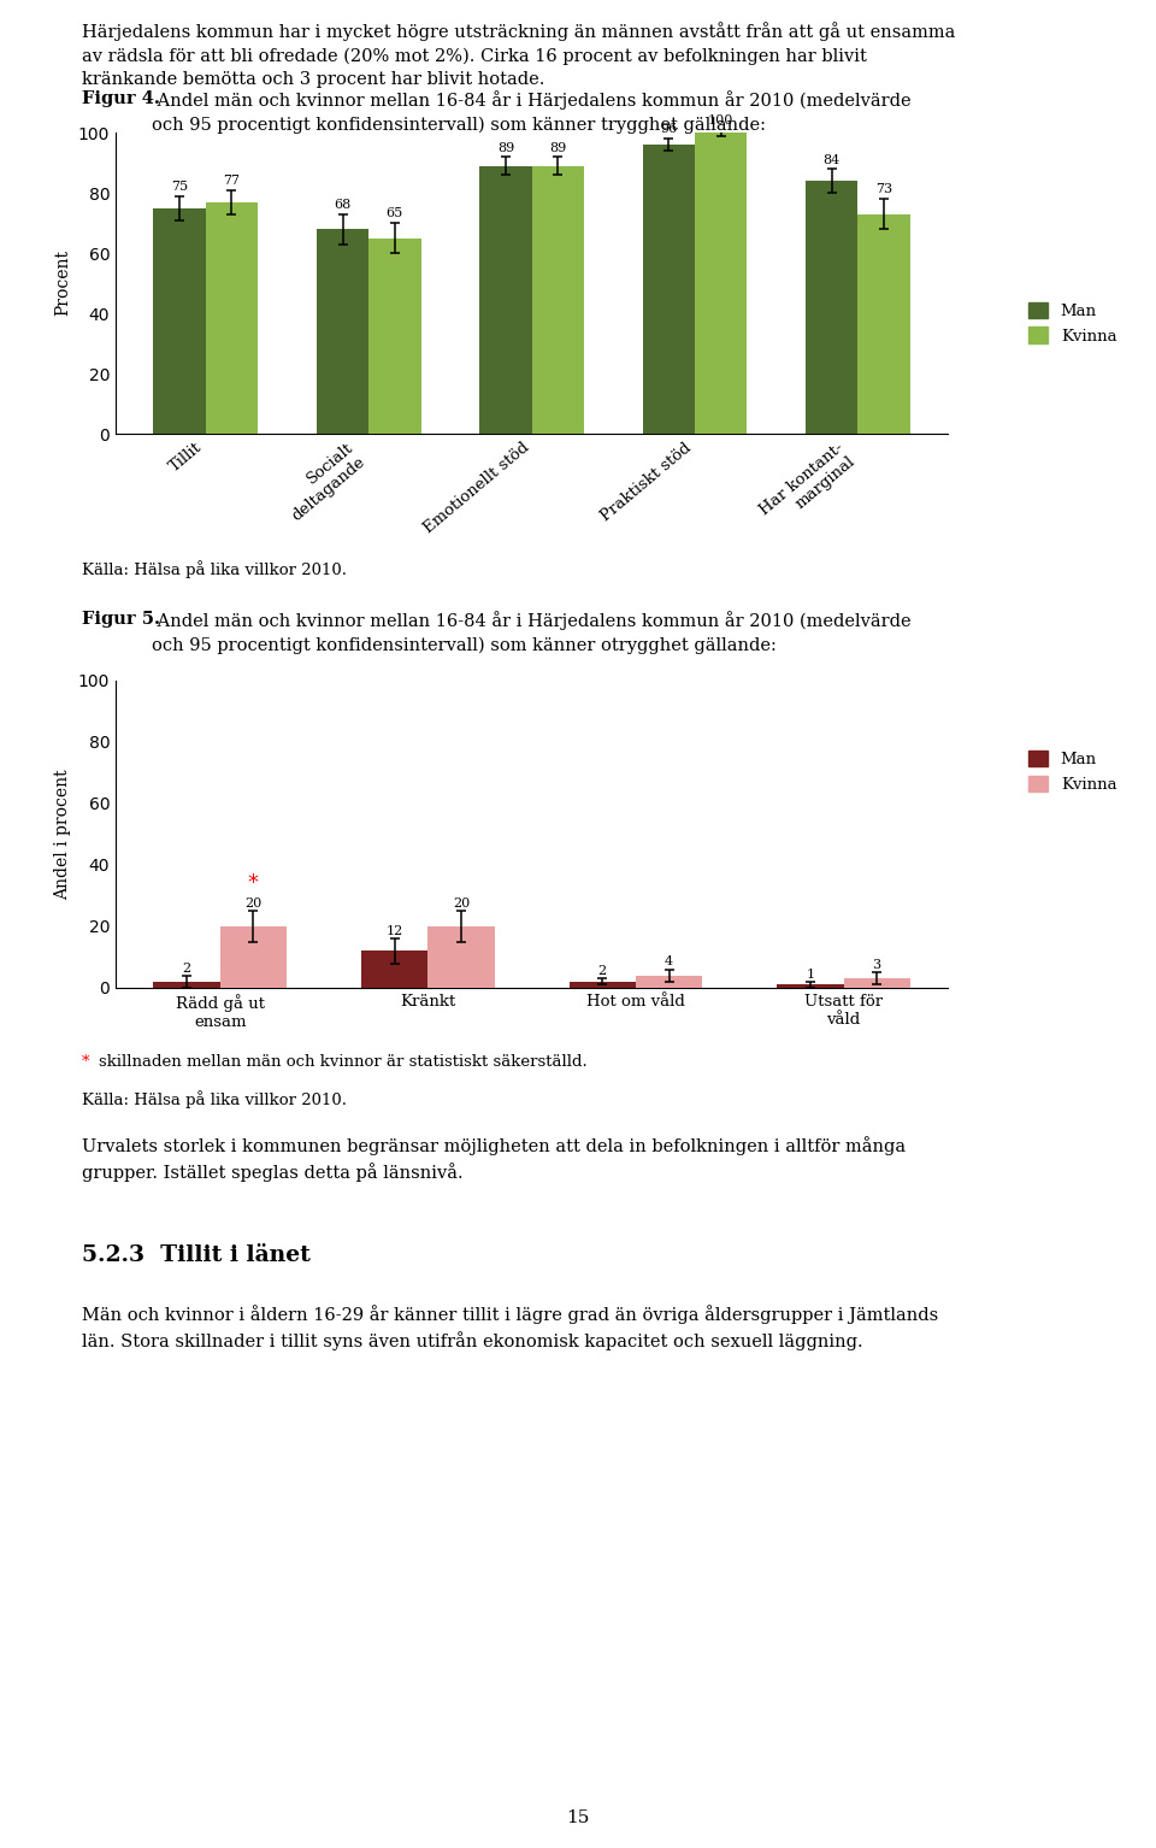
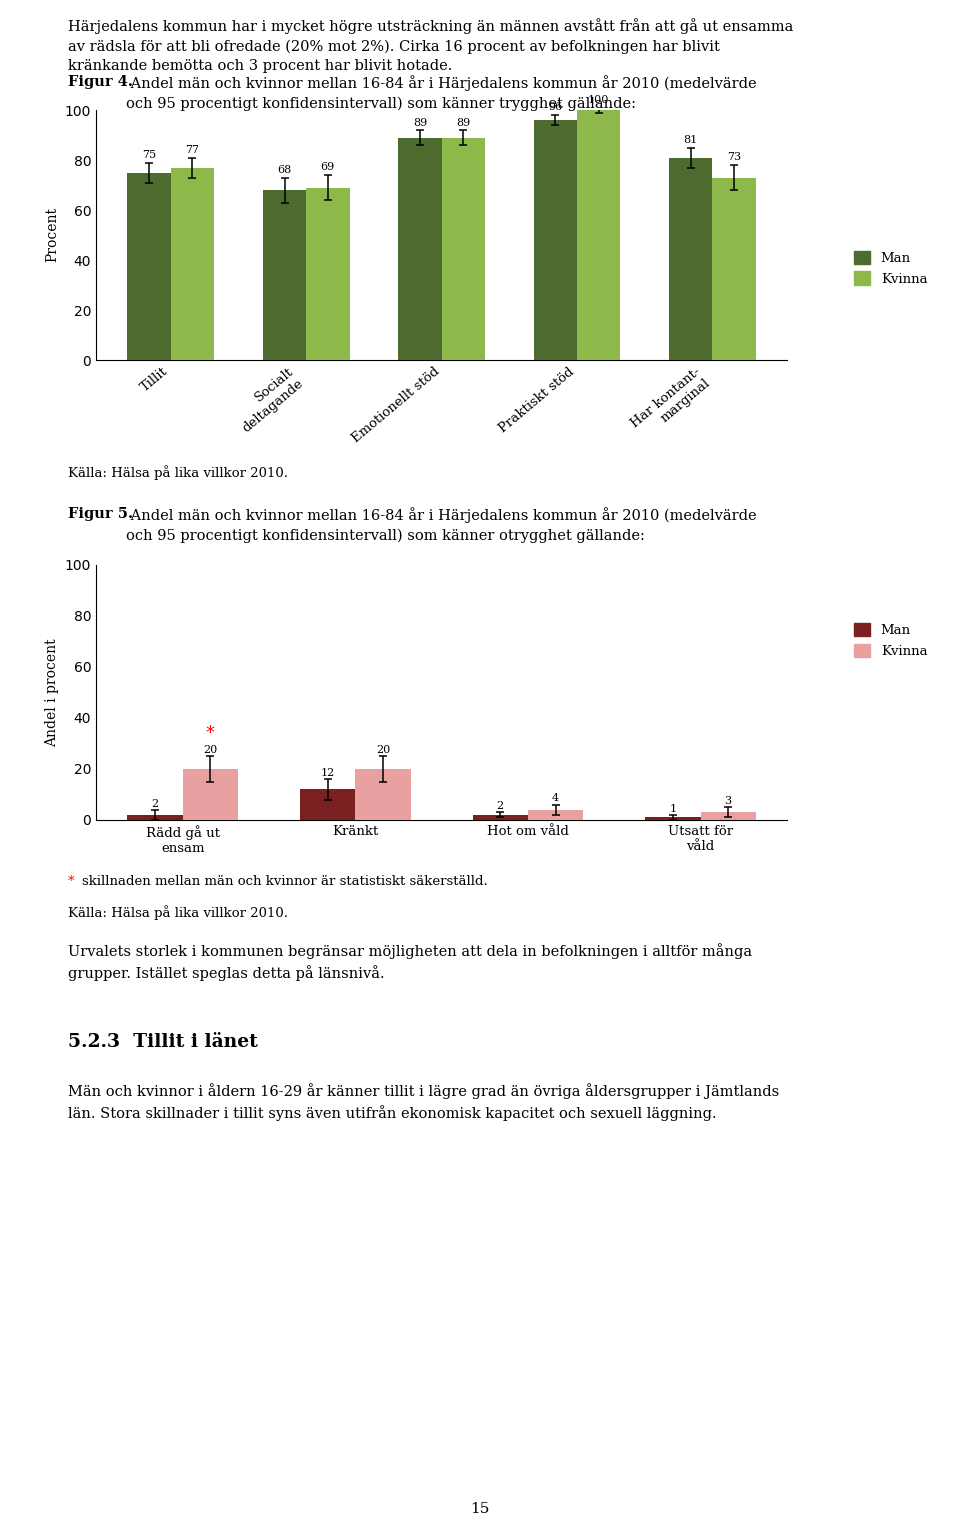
Kvinna/Socialt deltagande: 65 -> 69
Man/Har kontant- marginal: 84 -> 81
